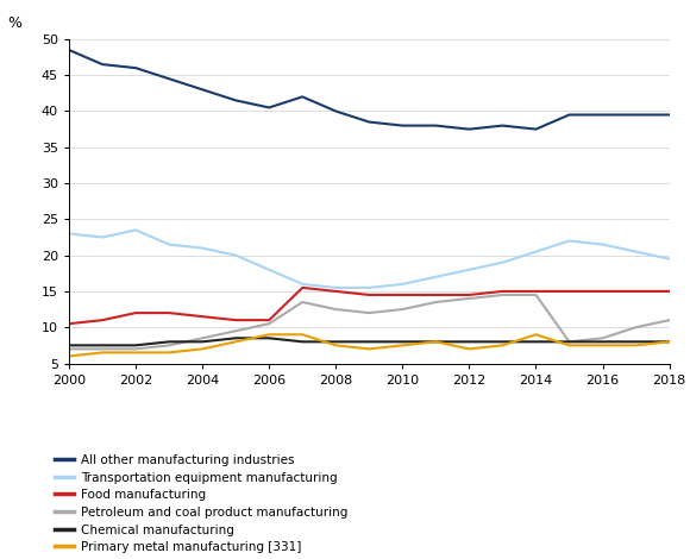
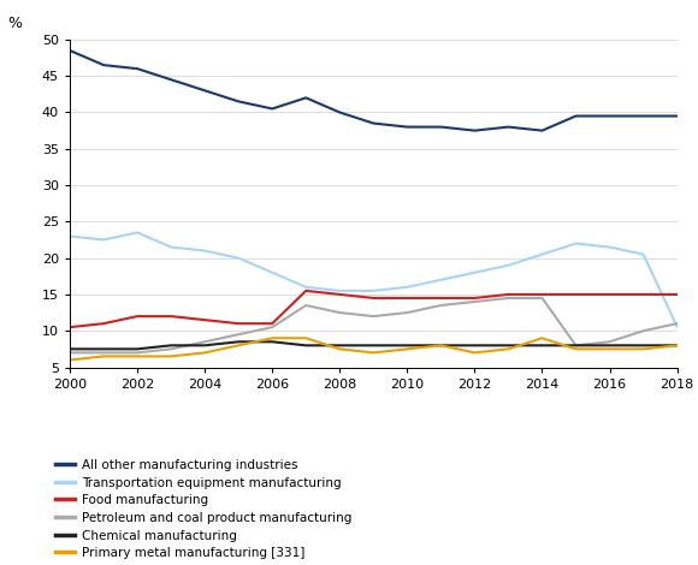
Transportation equipment manufacturing/2018: 19.5 -> 10.6
